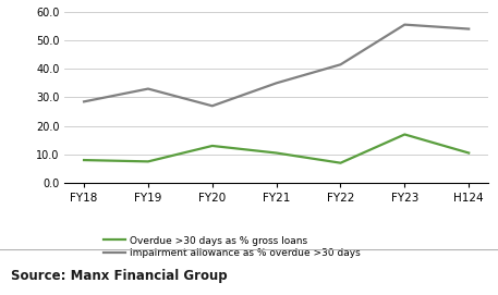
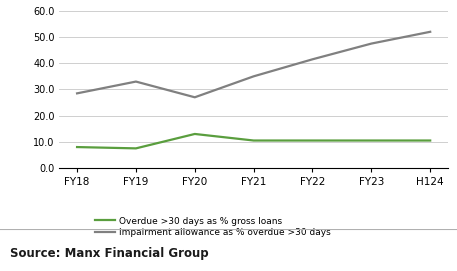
Overdue >30 days as % gross loans/FY22: 7.0 -> 10.5
Overdue >30 days as % gross loans/FY23: 17.0 -> 10.5
Impairment allowance as % overdue >30 days/FY23: 55.5 -> 47.5
Impairment allowance as % overdue >30 days/H124: 54.0 -> 52.0
